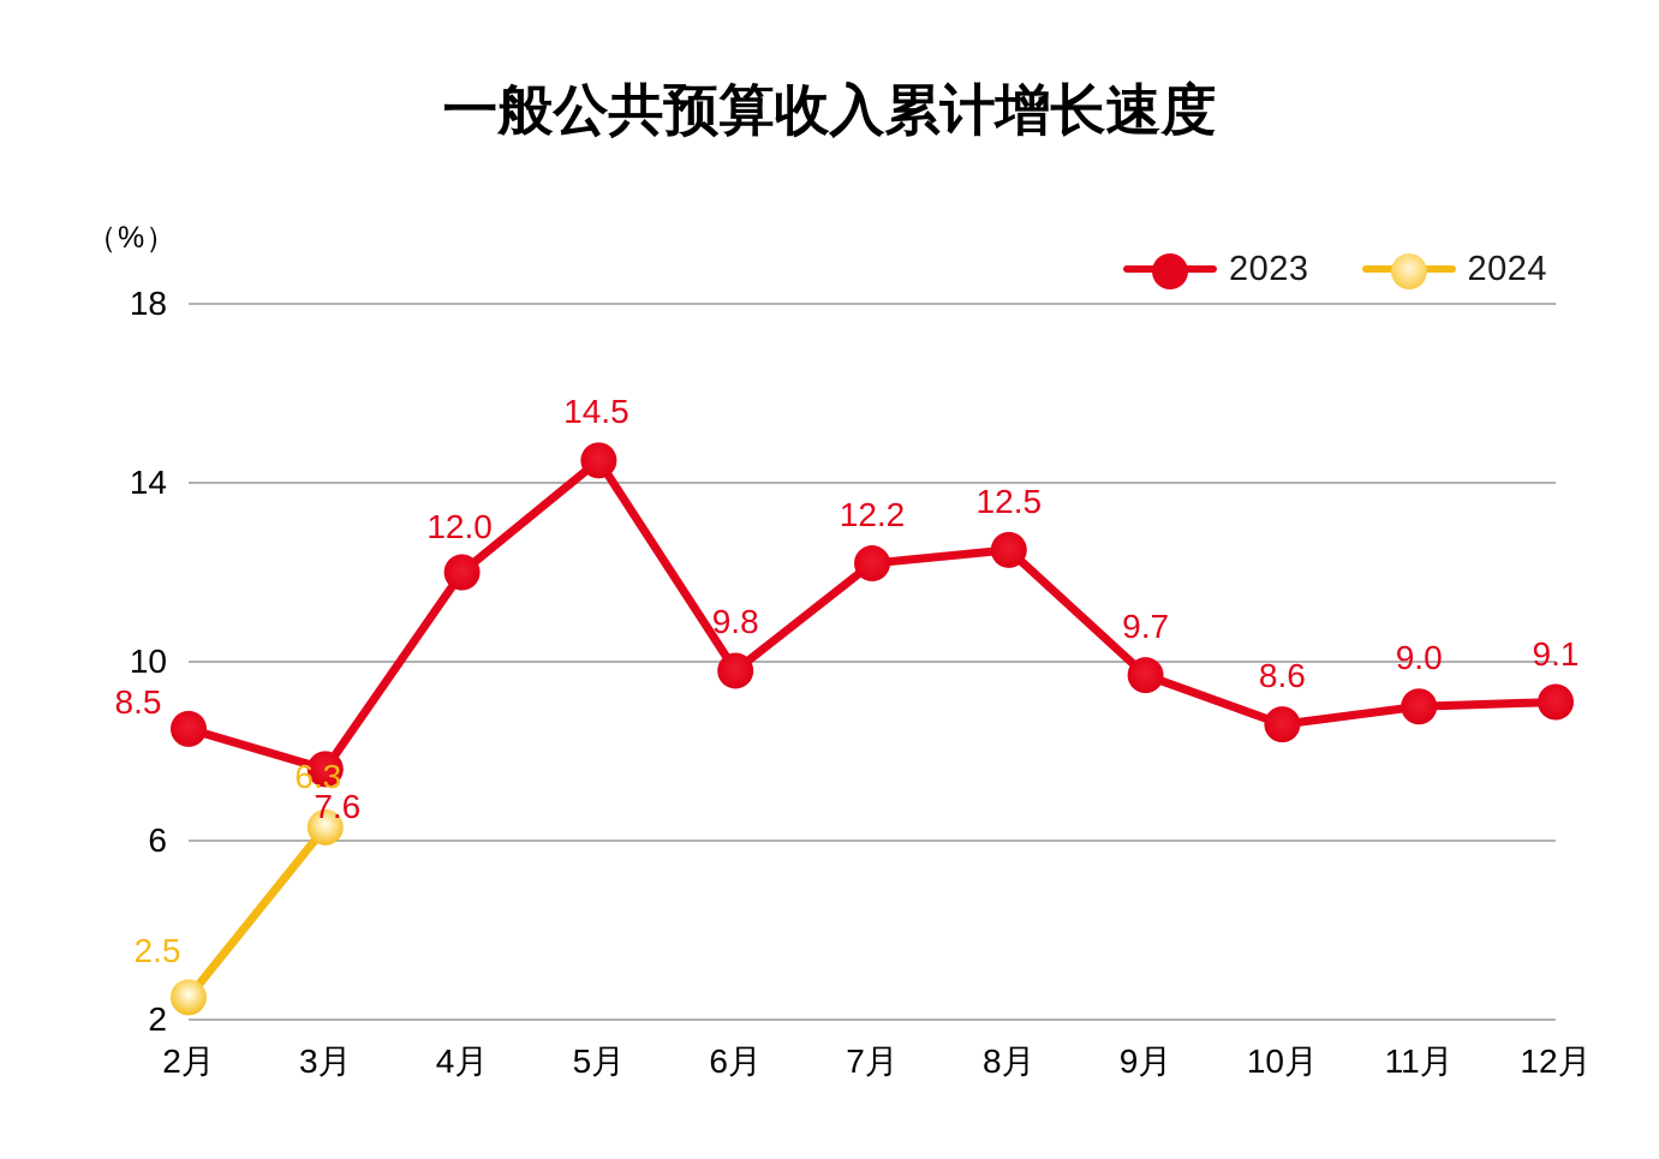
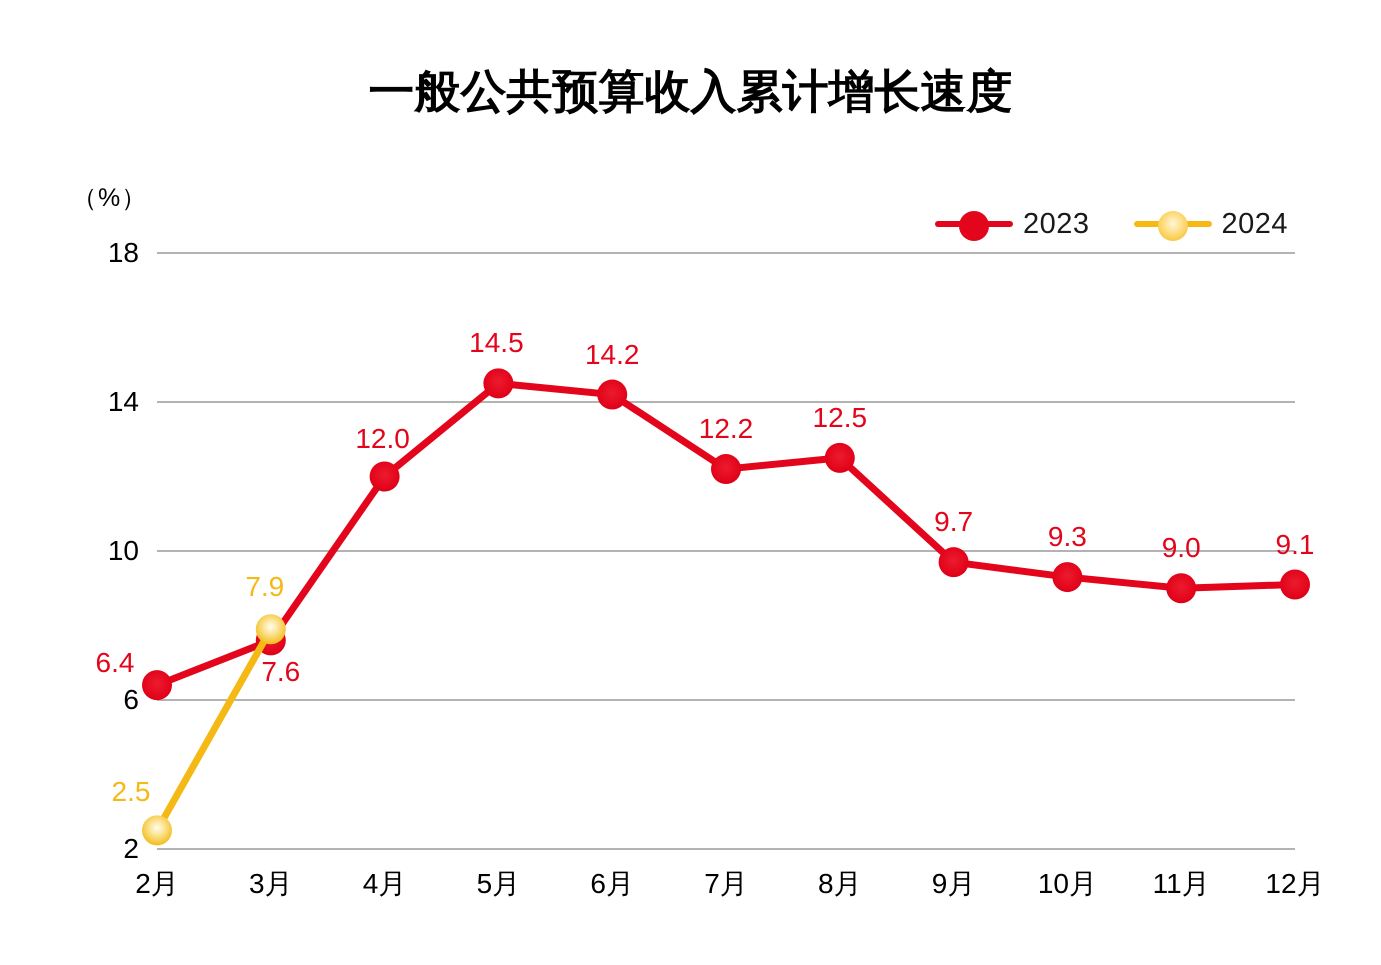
2023/2月: 8.5 -> 6.4
2024/3月: 6.3 -> 7.9
2023/6月: 9.8 -> 14.2
2023/10月: 8.6 -> 9.3
